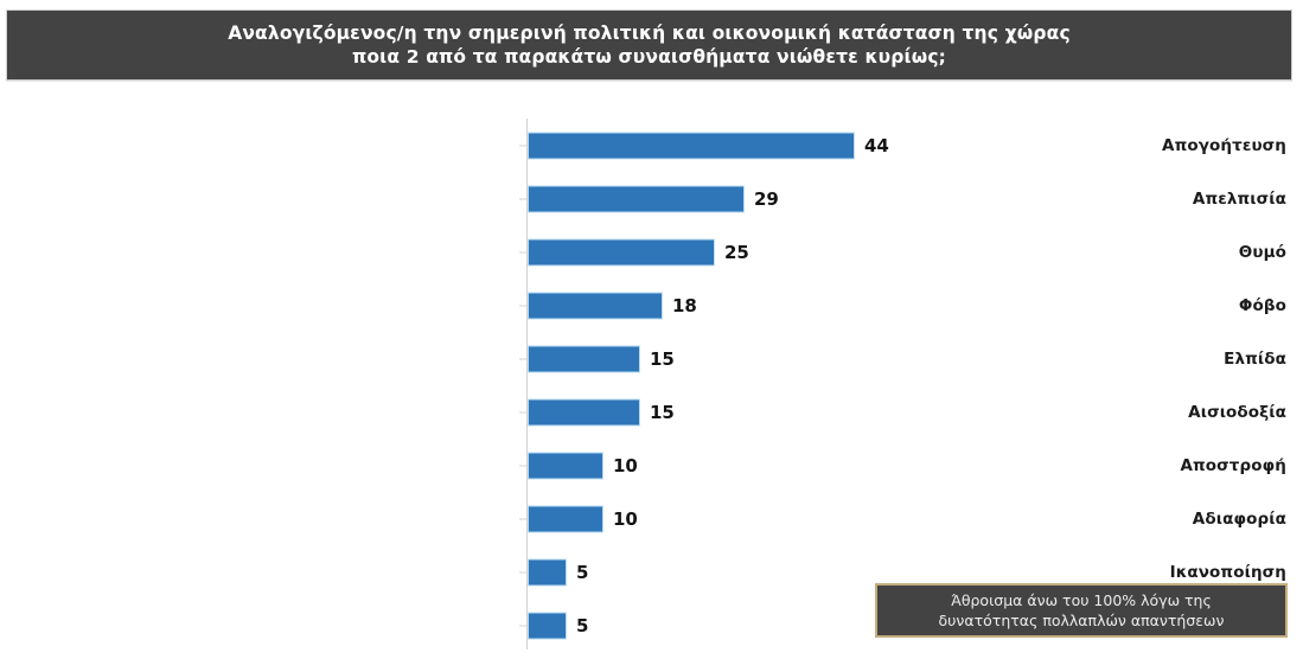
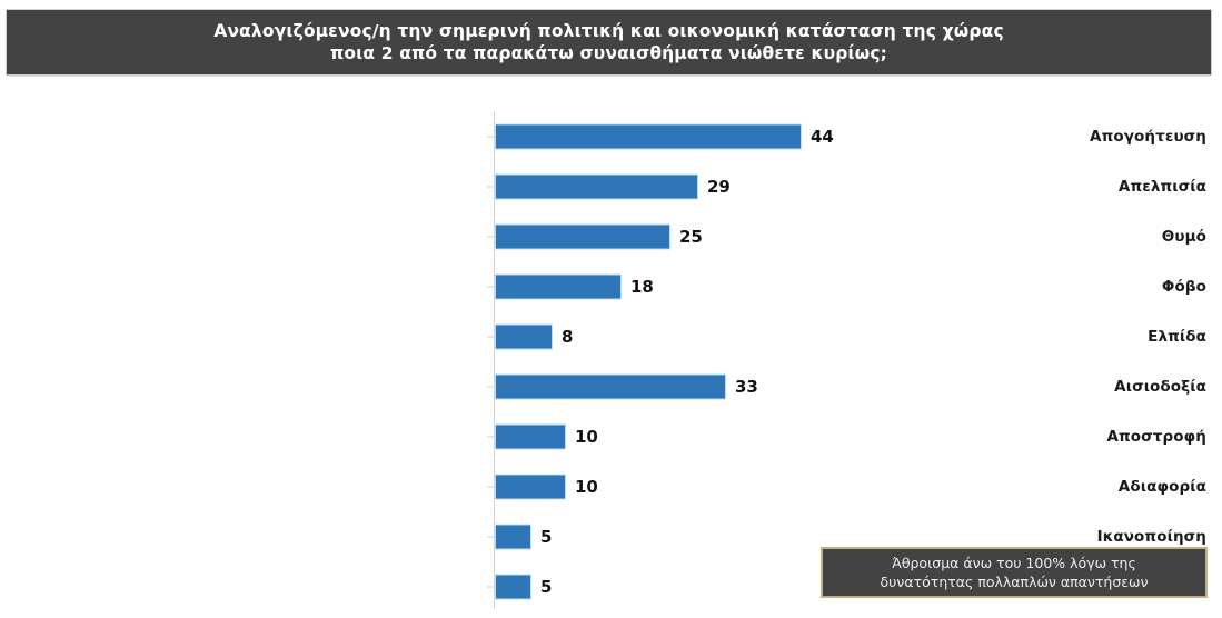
Ελπίδα: 15 -> 8
Αισιοδοξία: 15 -> 33
